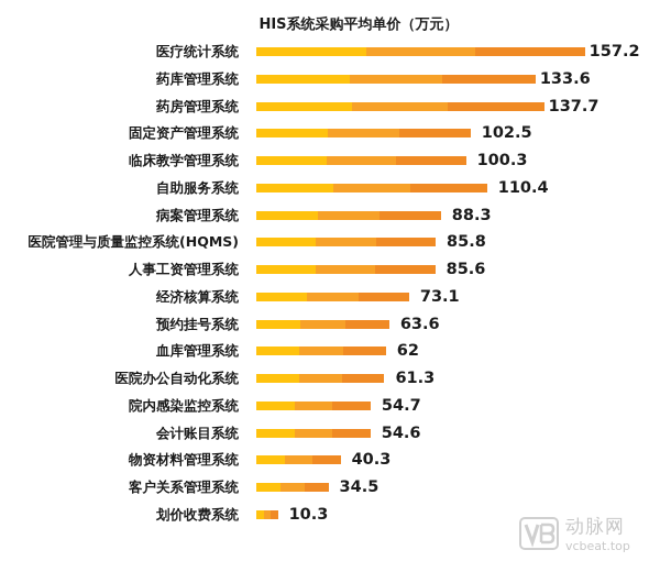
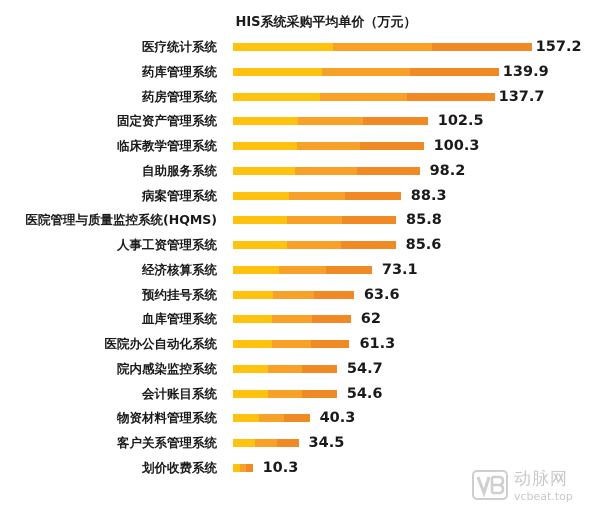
药库管理系统: 133.6 -> 139.9
自助服务系统: 110.4 -> 98.2
